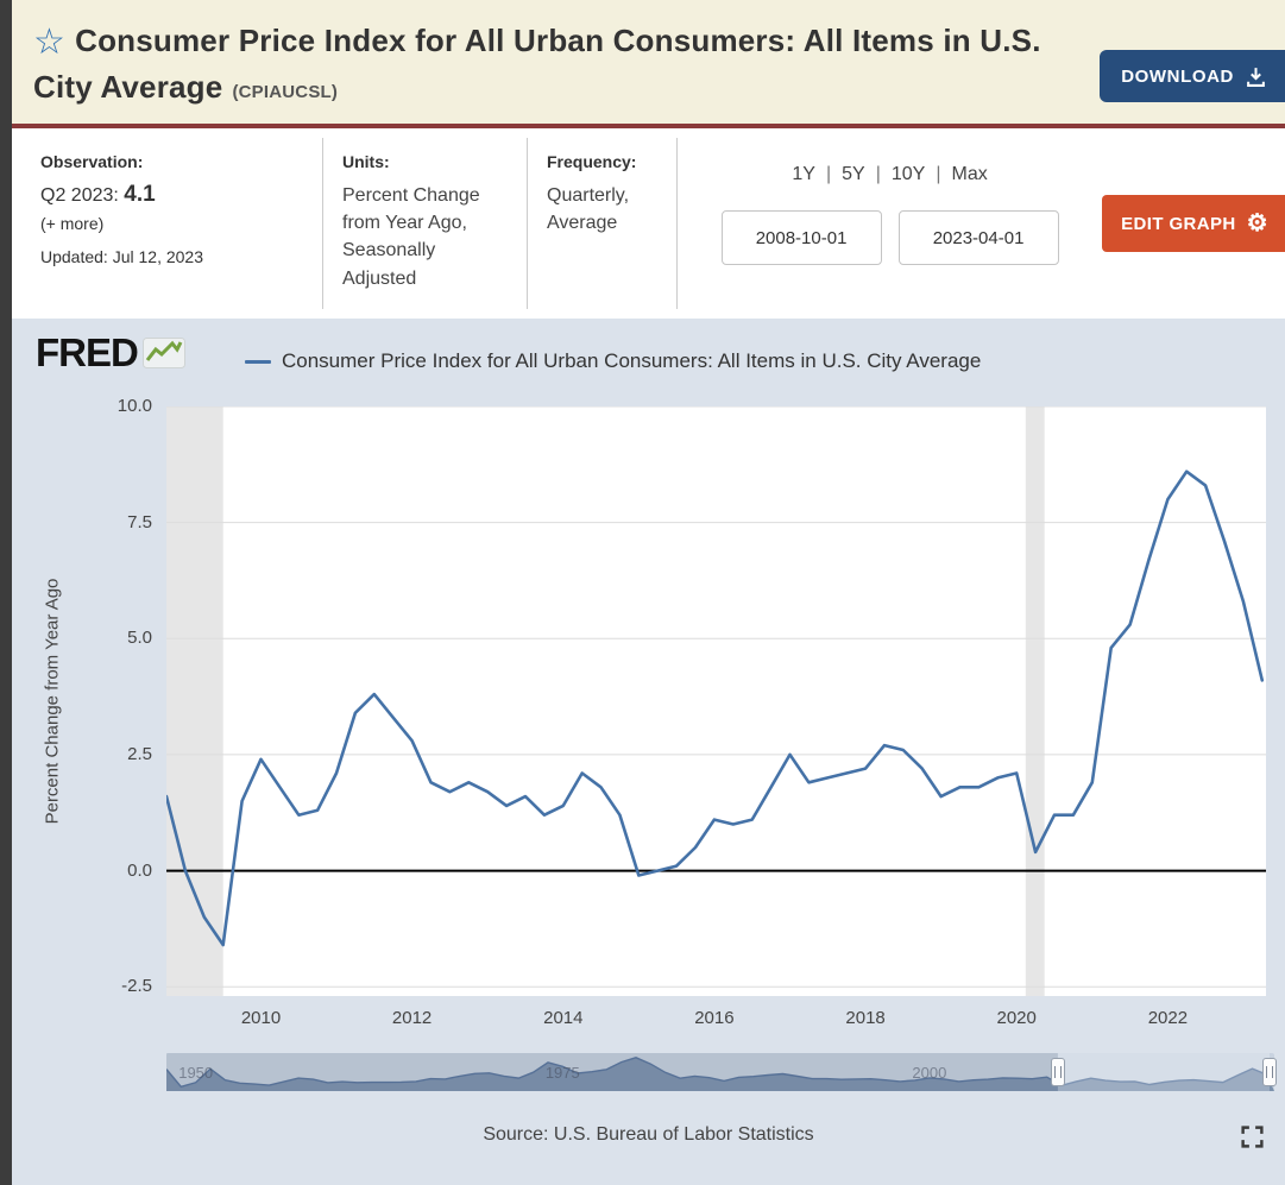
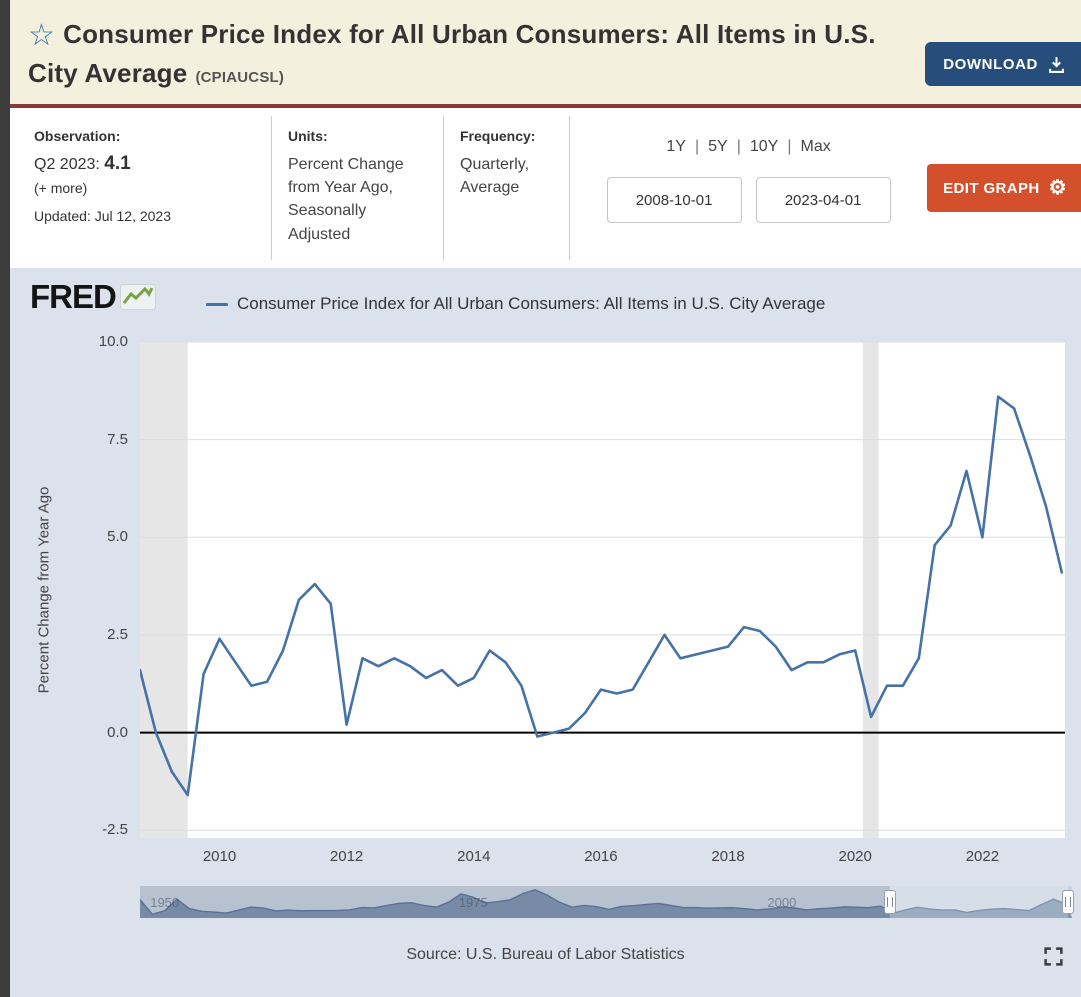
2012: 2.8 -> 0.2
2022: 8.0 -> 5.0
